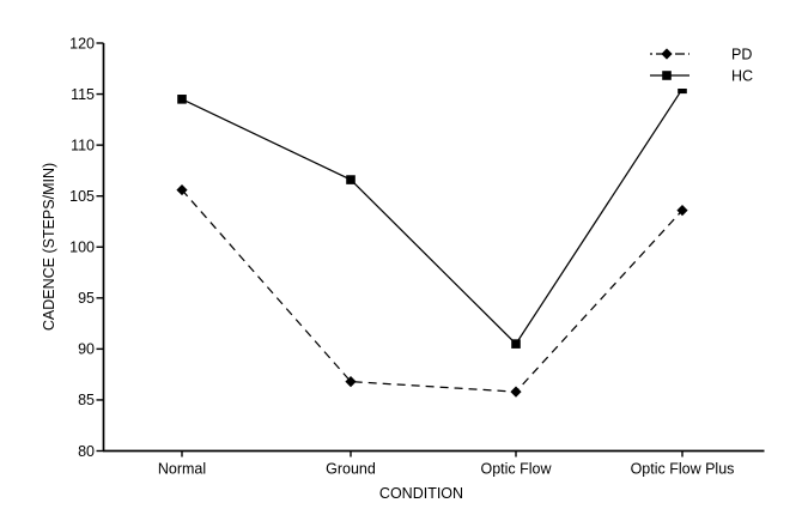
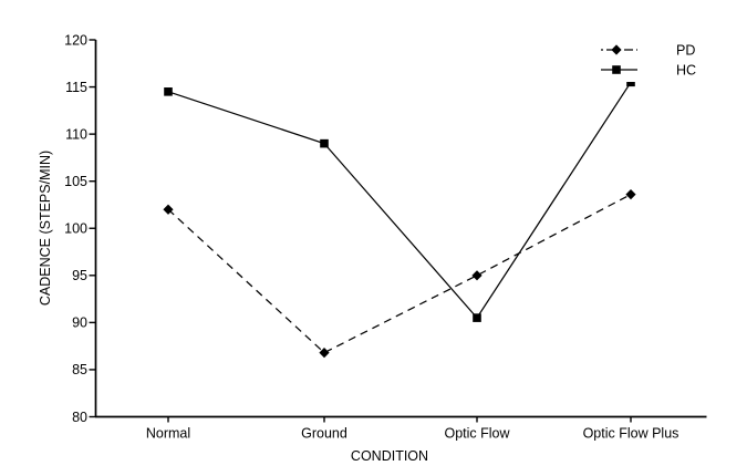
PD/Normal: 106 -> 102
HC/Ground: 107 -> 109
PD/Optic Flow: 86 -> 95
